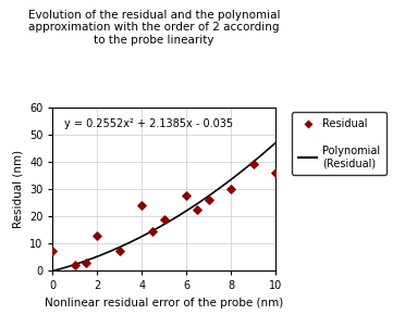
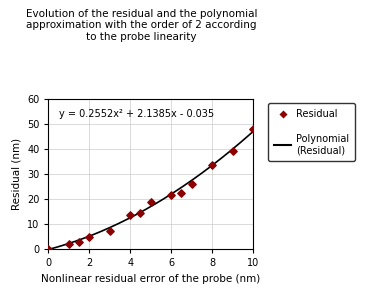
Residual/0: 7.5 -> 0.2
Residual/2: 13.0 -> 5.1
Residual/4: 24.0 -> 13.5
Residual/6: 27.5 -> 21.5
Residual/8: 30.0 -> 33.5
Residual/10: 36.0 -> 48.0
